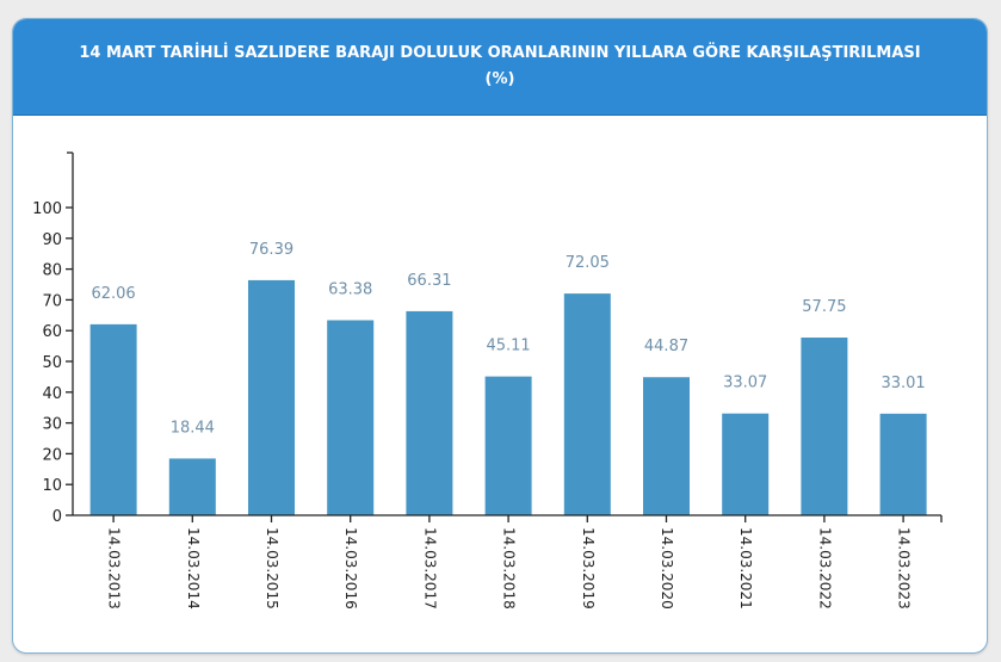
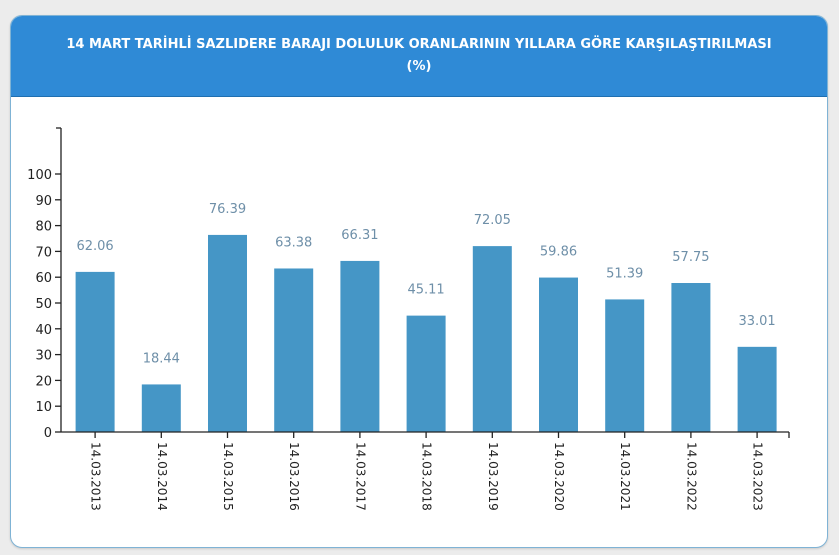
14.03.2020: 44.87 -> 59.86
14.03.2021: 33.07 -> 51.39
